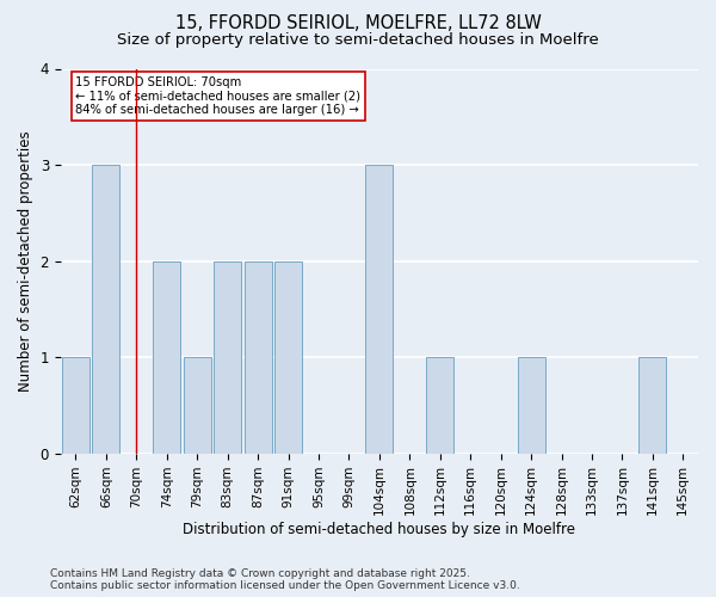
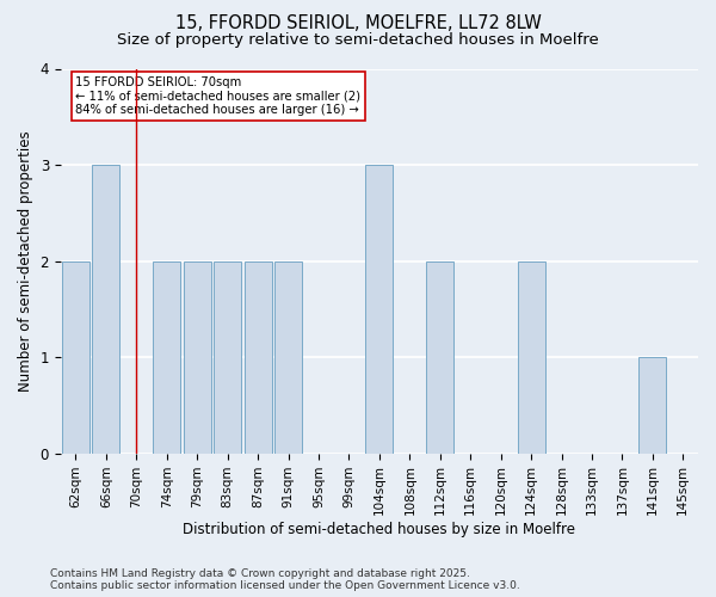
62sqm: 1 -> 2
79sqm: 1 -> 2
112sqm: 1 -> 2
124sqm: 1 -> 2
